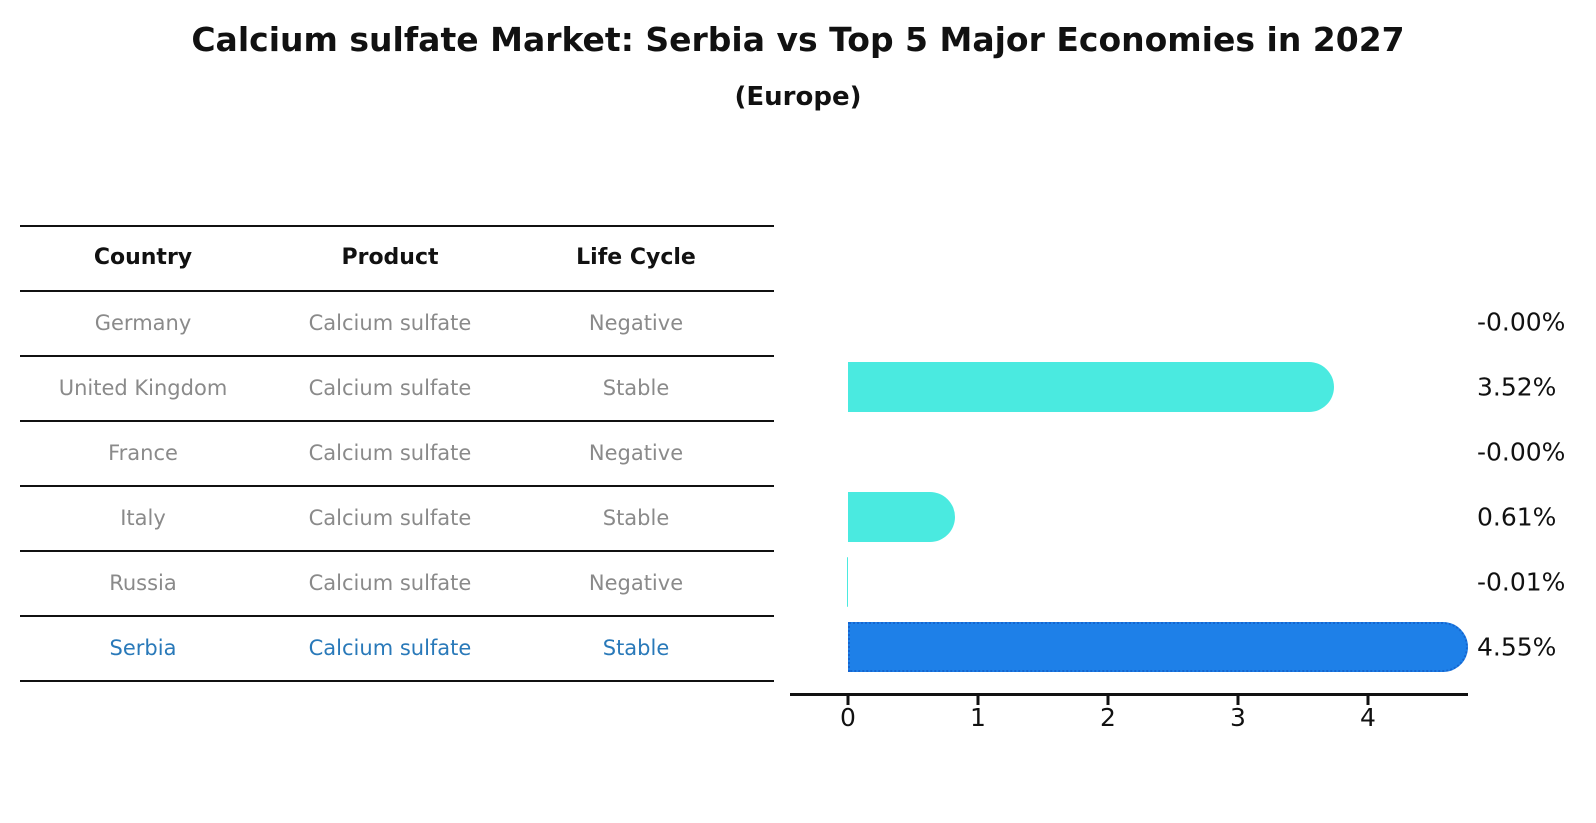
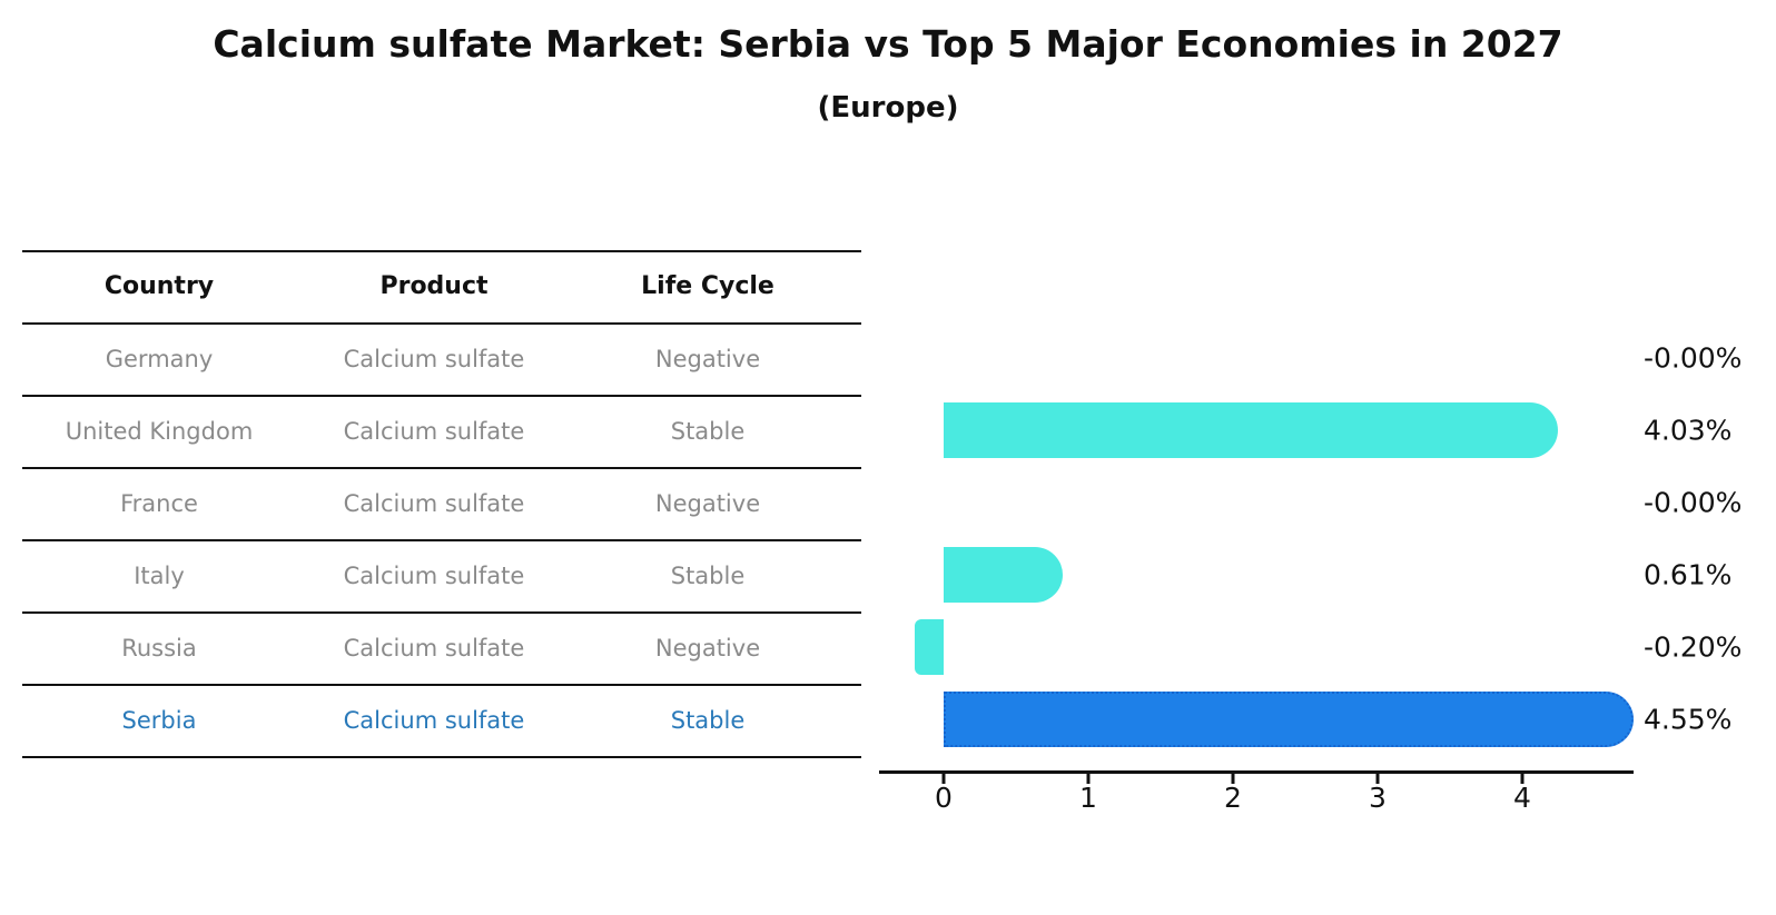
United Kingdom: 3.52% -> 4.03%
Russia: -0.01% -> -0.20%
